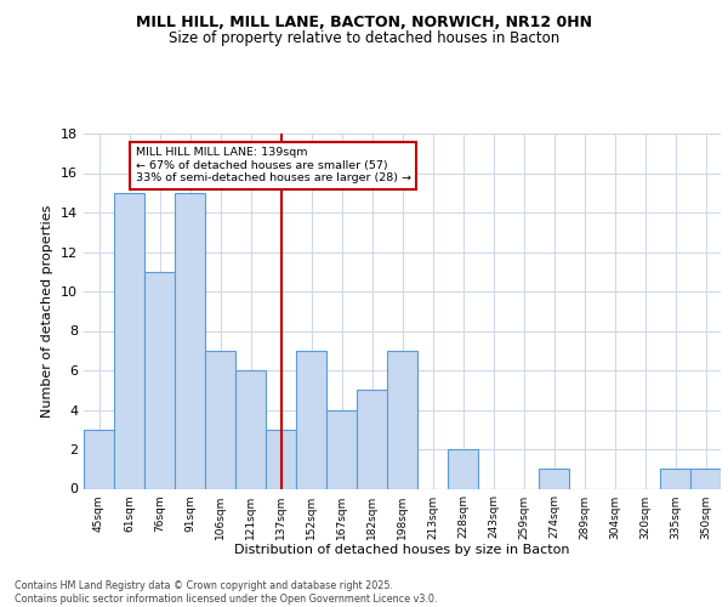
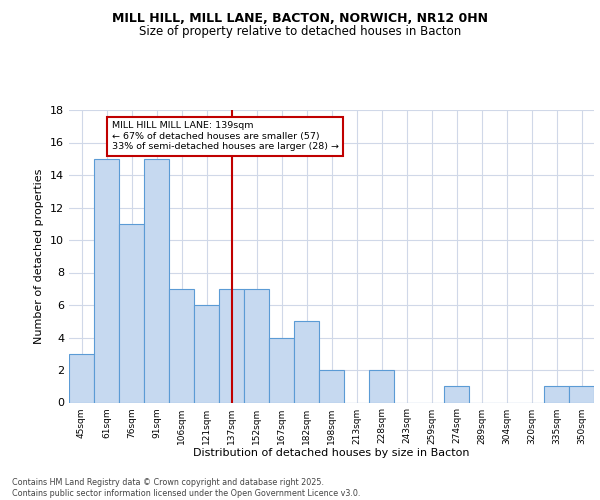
137sqm: 3 -> 7
198sqm: 7 -> 2
